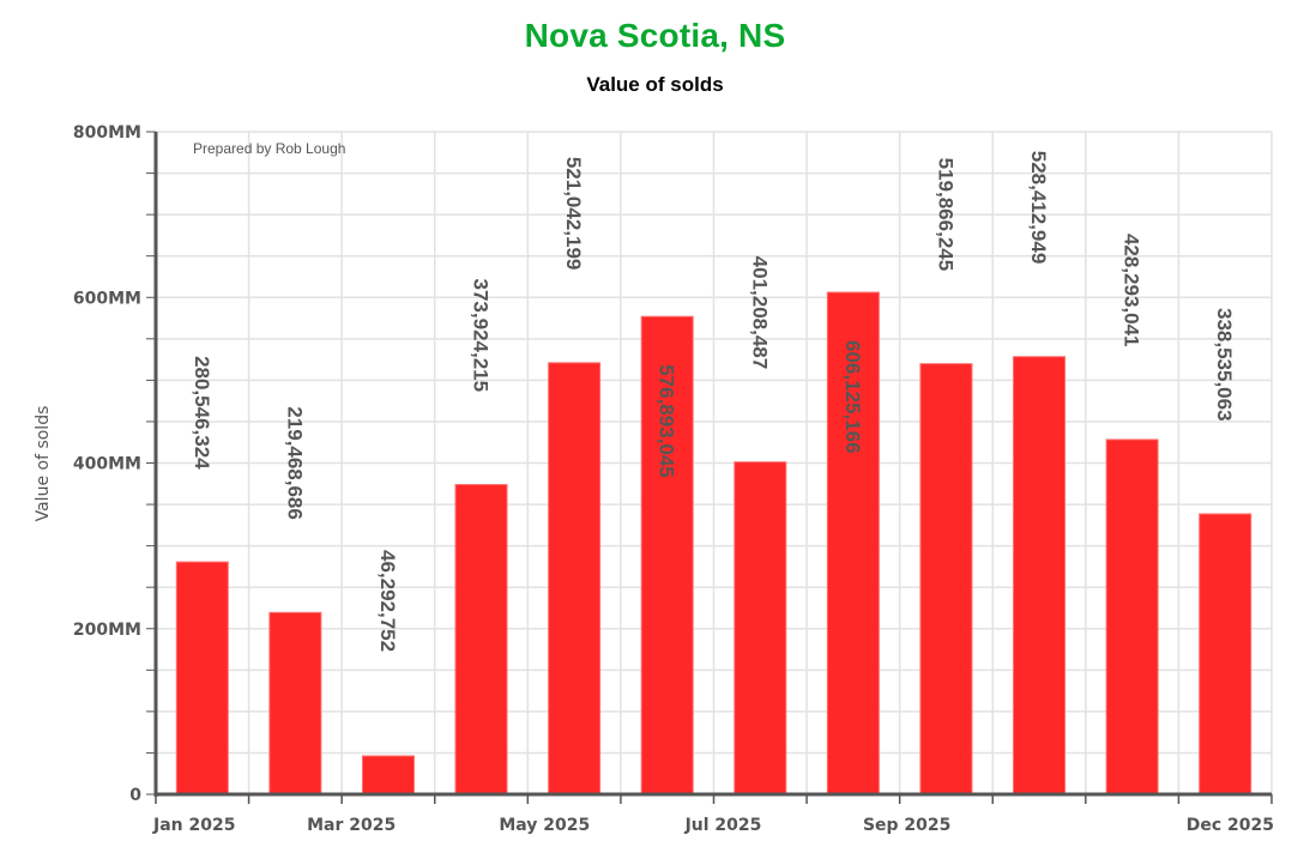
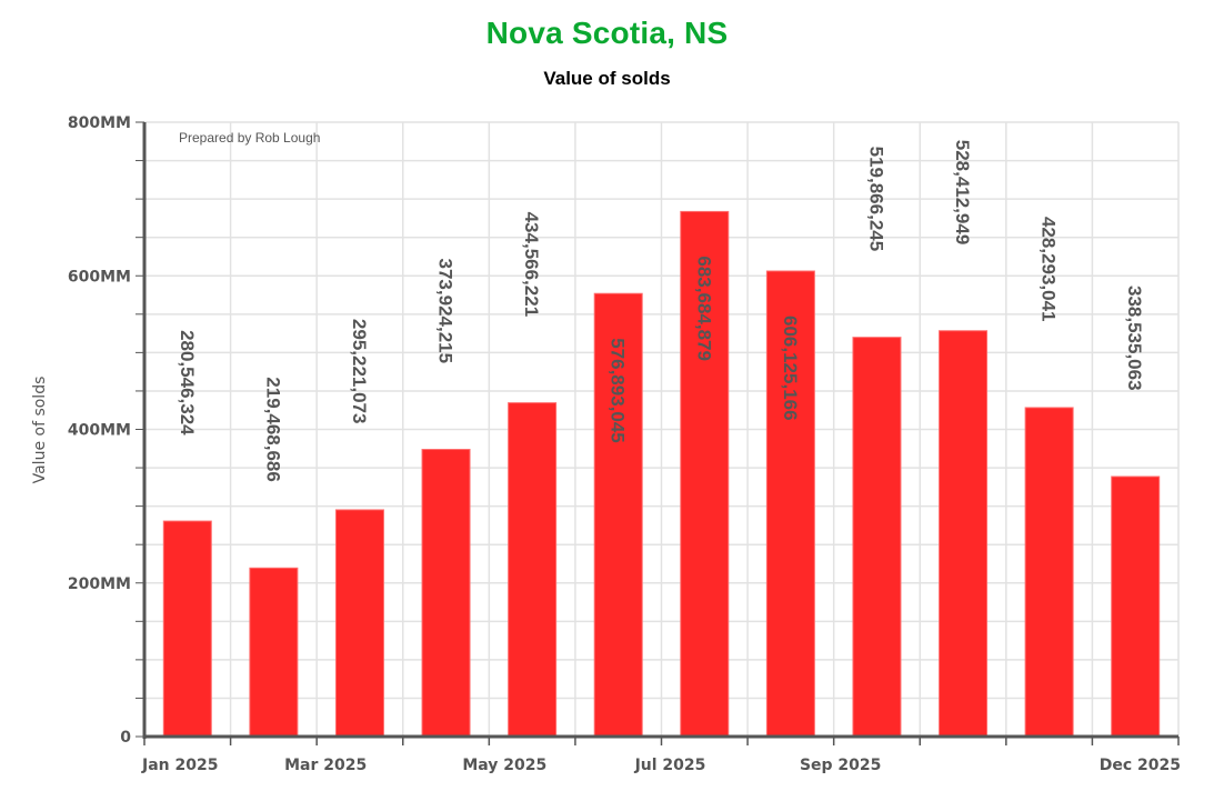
Mar 2025: 46,292,752 -> 295,221,073
May 2025: 521,042,199 -> 434,566,221
Jul 2025: 401,208,487 -> 683,684,879
